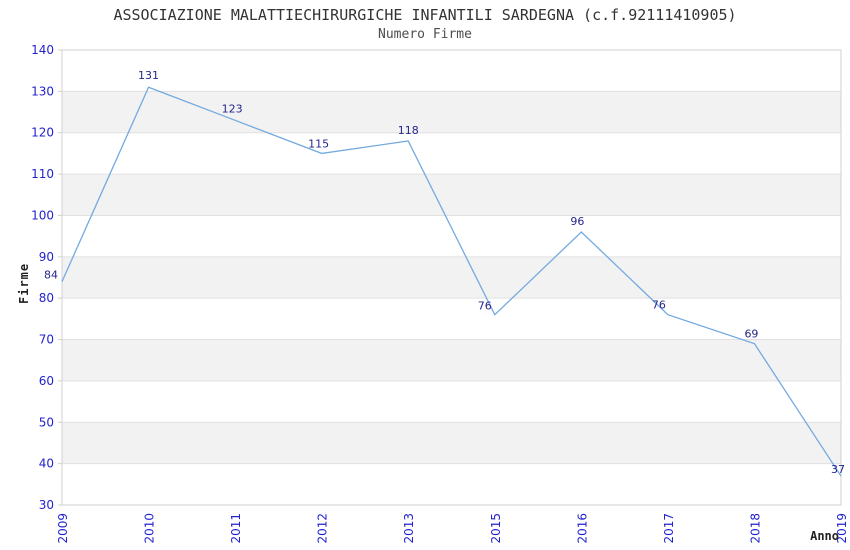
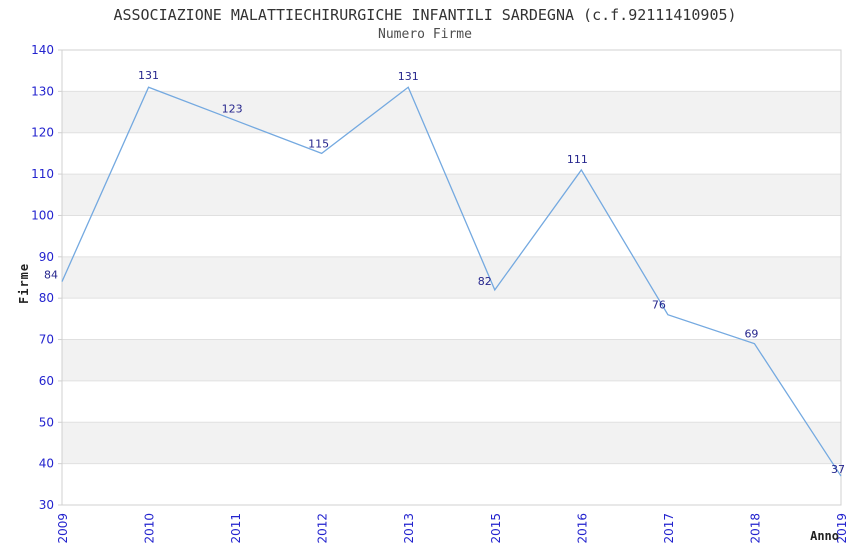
2013: 118 -> 131
2015: 76 -> 82
2016: 96 -> 111
